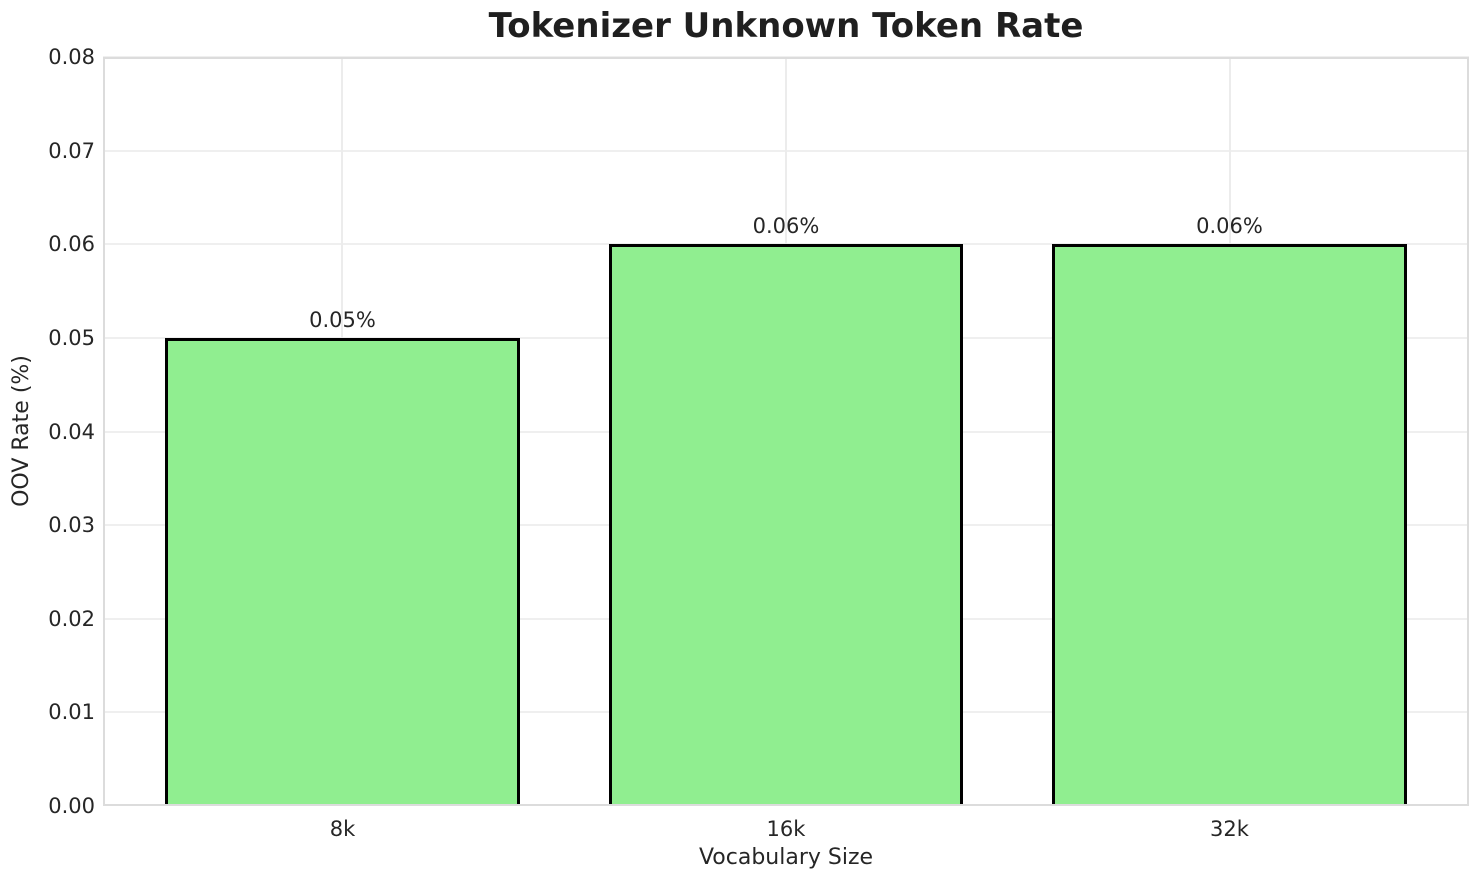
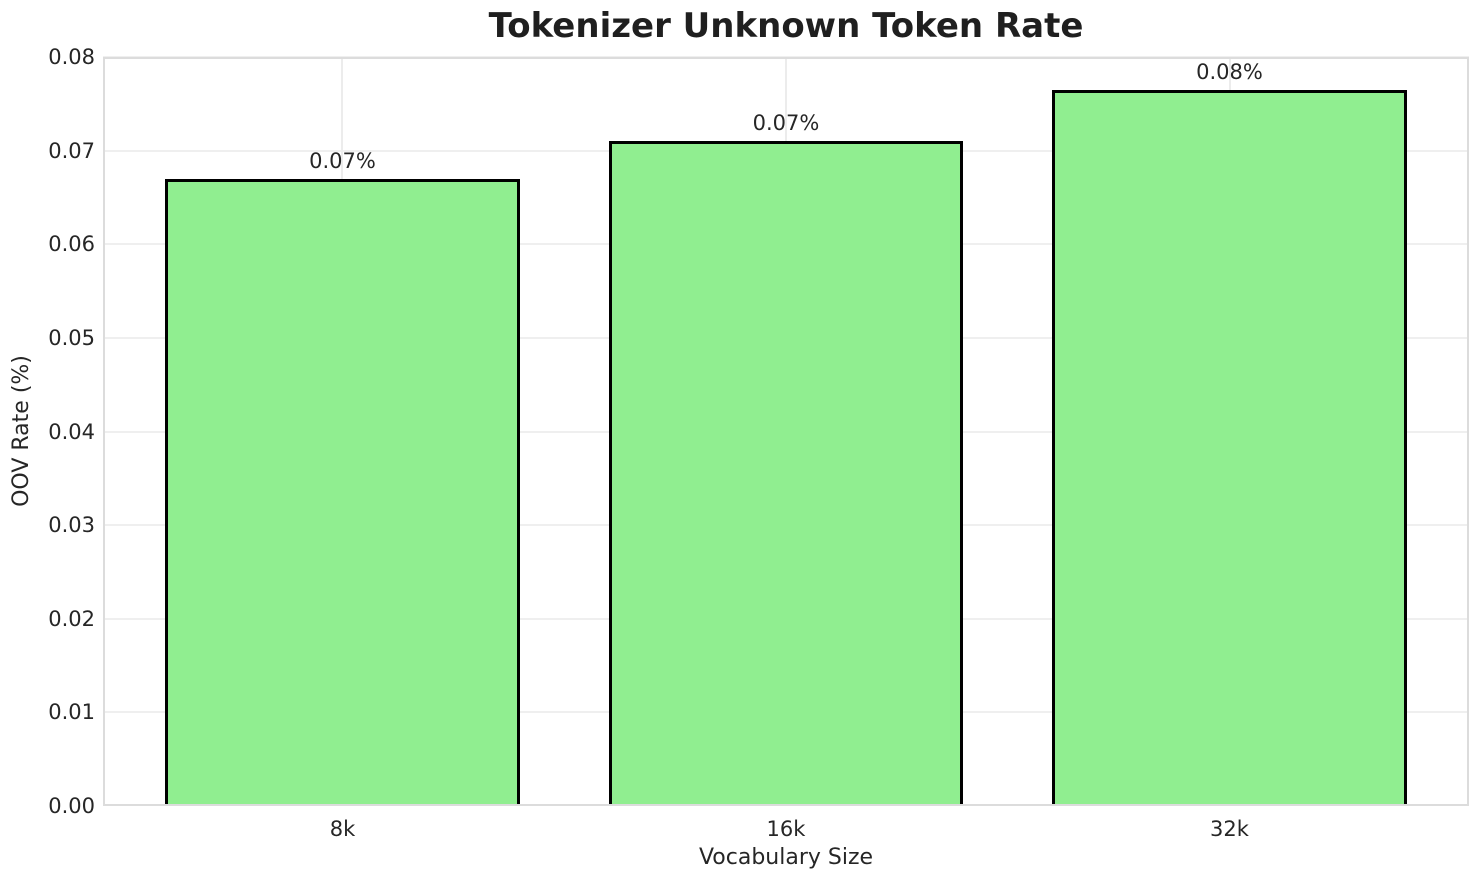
8k: 0.05% -> 0.07%
16k: 0.06% -> 0.07%
32k: 0.06% -> 0.08%
